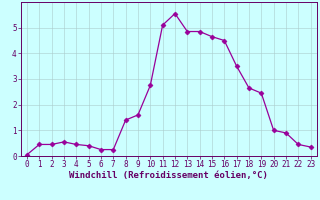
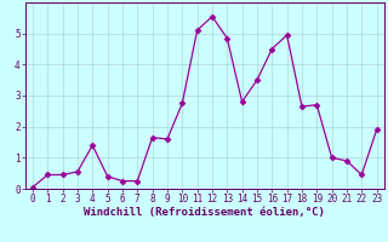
4: 0.45 -> 1.40
8: 1.40 -> 1.65
14: 4.85 -> 2.80
15: 4.65 -> 3.50
17: 3.50 -> 4.95
19: 2.45 -> 2.70
23: 0.35 -> 1.90
